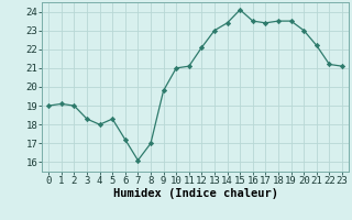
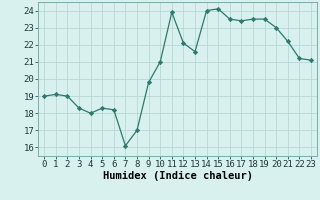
6: 17.2 -> 18.2
11: 21.1 -> 23.9
13: 23.0 -> 21.6
14: 23.4 -> 24.0
